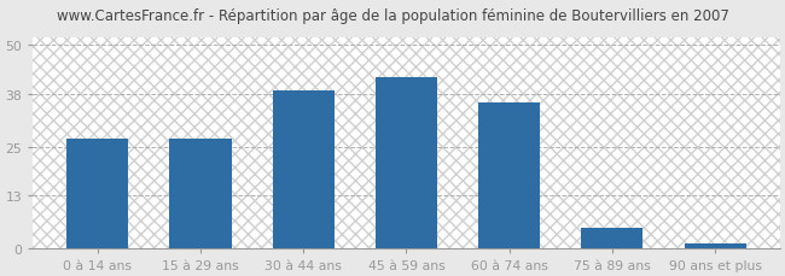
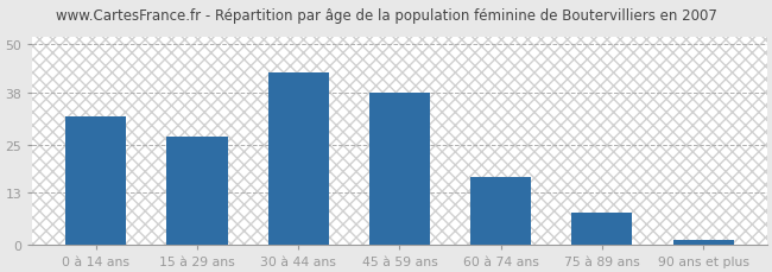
0 à 14 ans: 27 -> 32
30 à 44 ans: 39 -> 43
45 à 59 ans: 42 -> 38
60 à 74 ans: 36 -> 17
75 à 89 ans: 5 -> 8
